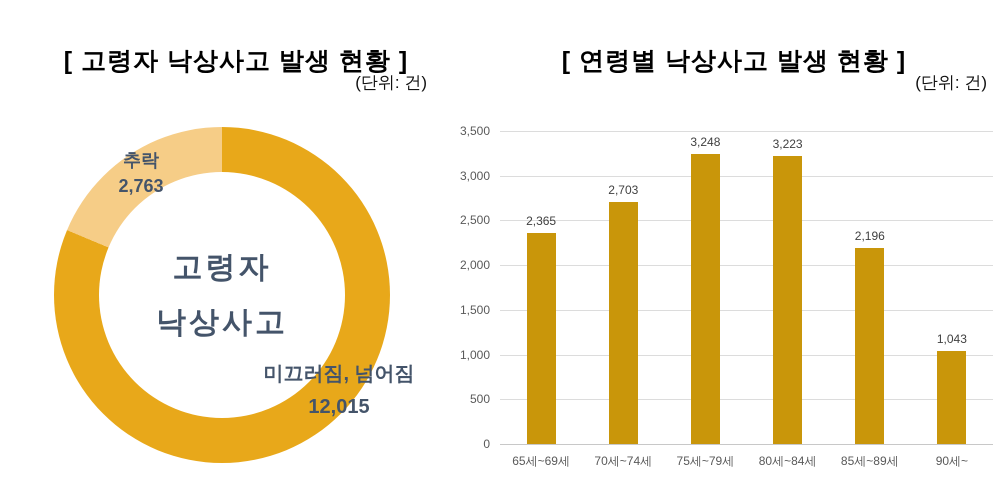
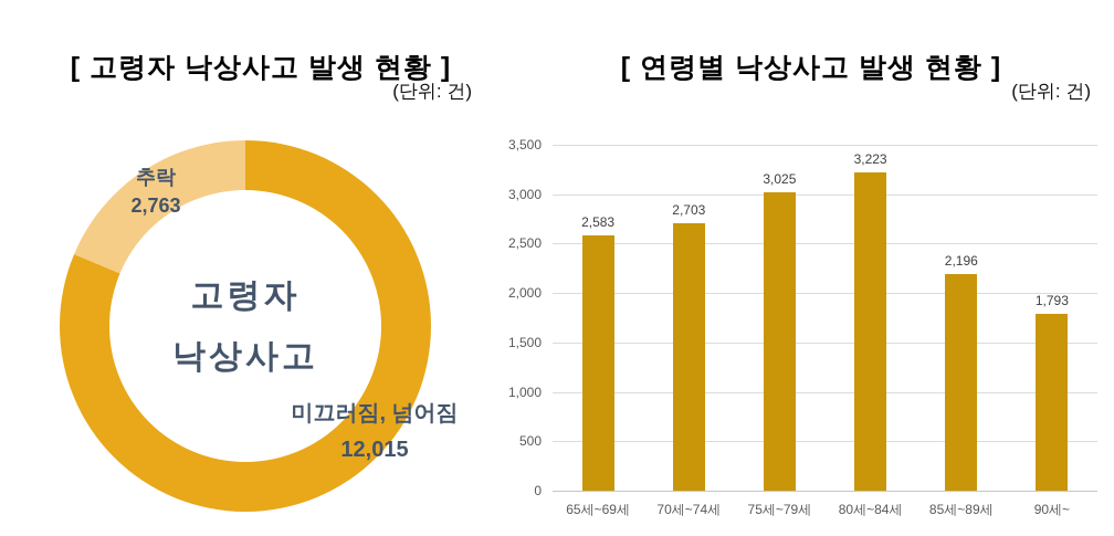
[ 연령별 낙상사고 발생 현황 ]/65세~69세: 2,365 -> 2,583
[ 연령별 낙상사고 발생 현황 ]/75세~79세: 3,248 -> 3,025
[ 연령별 낙상사고 발생 현황 ]/90세~: 1,043 -> 1,793
